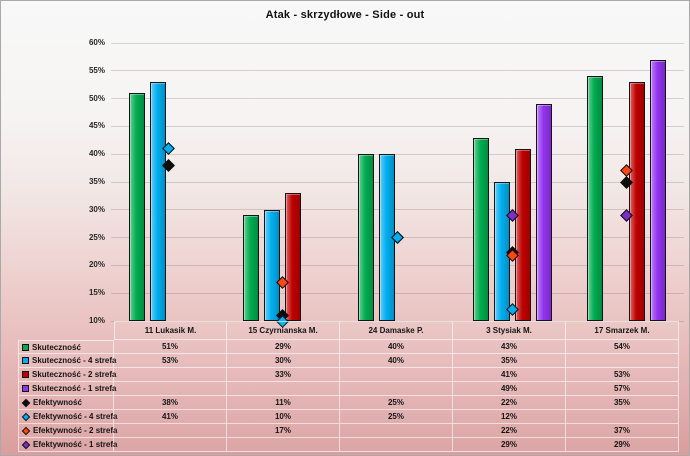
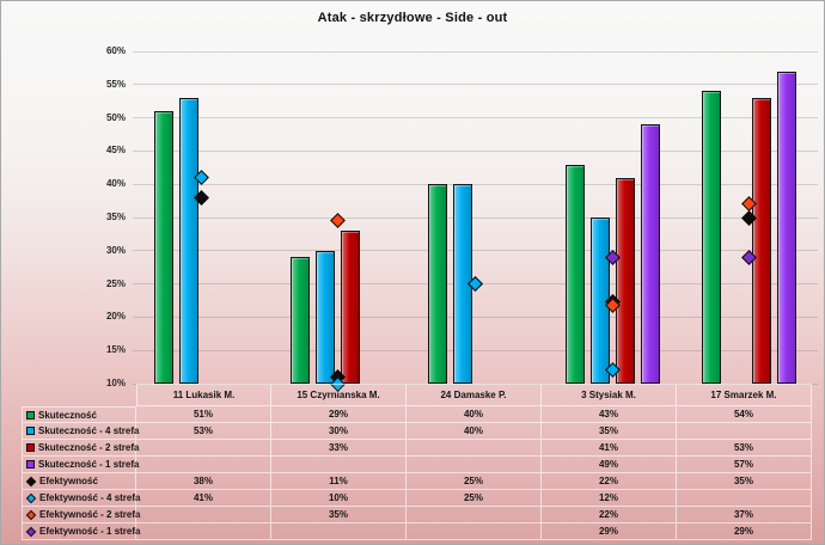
Efektywność - 2 strefa/15 Czyrnianska M.: 17% -> 35%
